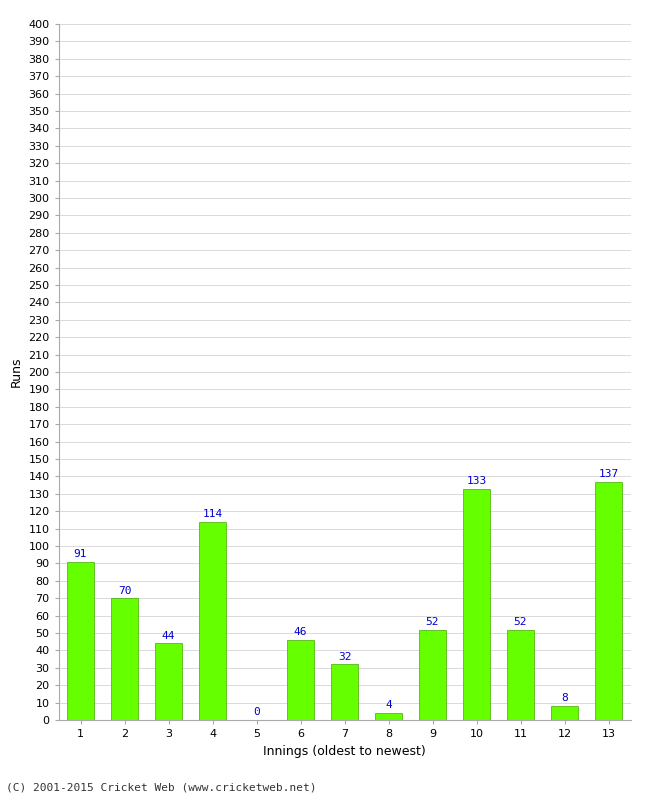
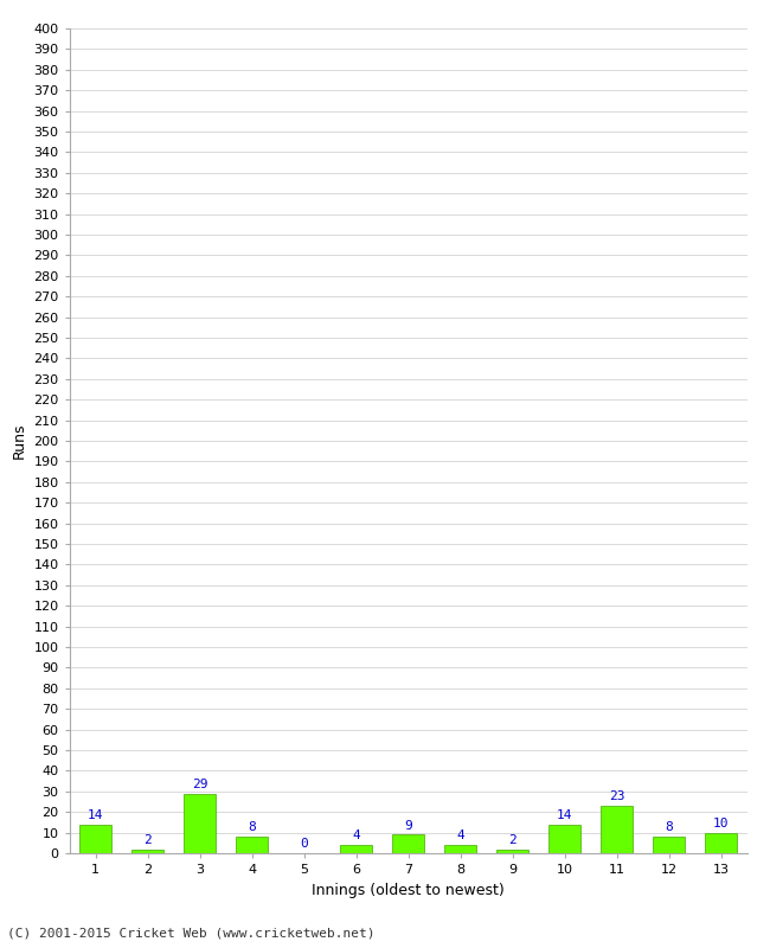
1: 91 -> 14
2: 70 -> 2
3: 44 -> 29
4: 114 -> 8
6: 46 -> 4
7: 32 -> 9
9: 52 -> 2
10: 133 -> 14
11: 52 -> 23
13: 137 -> 10
